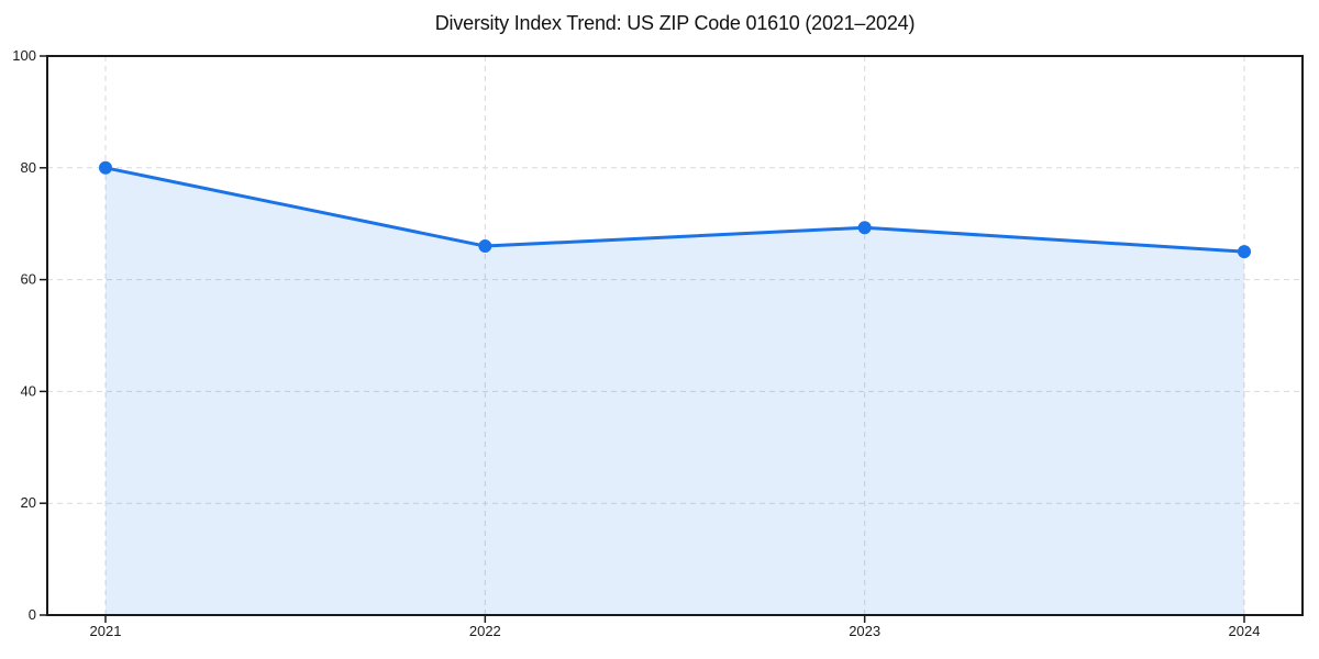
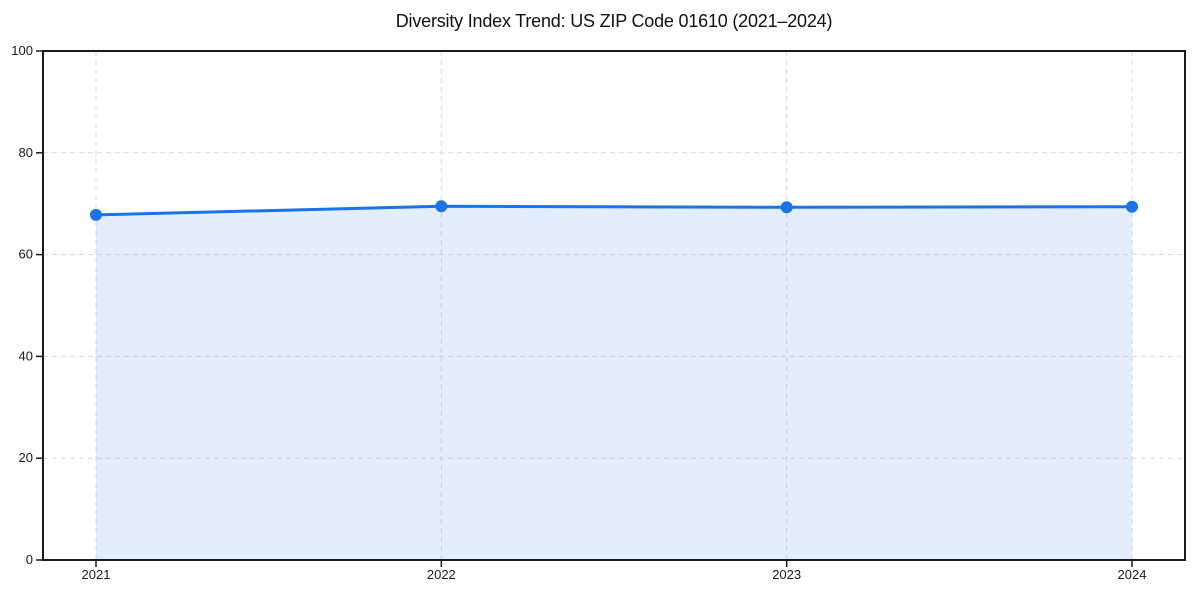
2021: 80 -> 68
2022: 66 -> 70
2024: 65 -> 69
